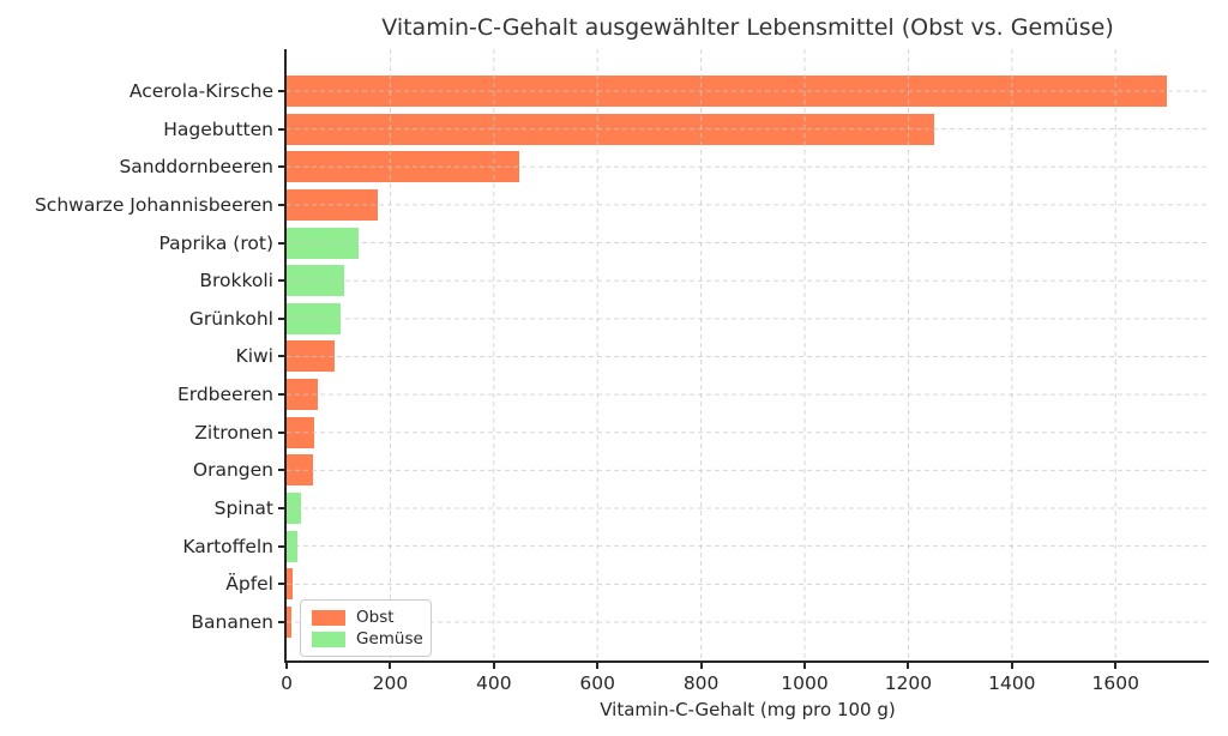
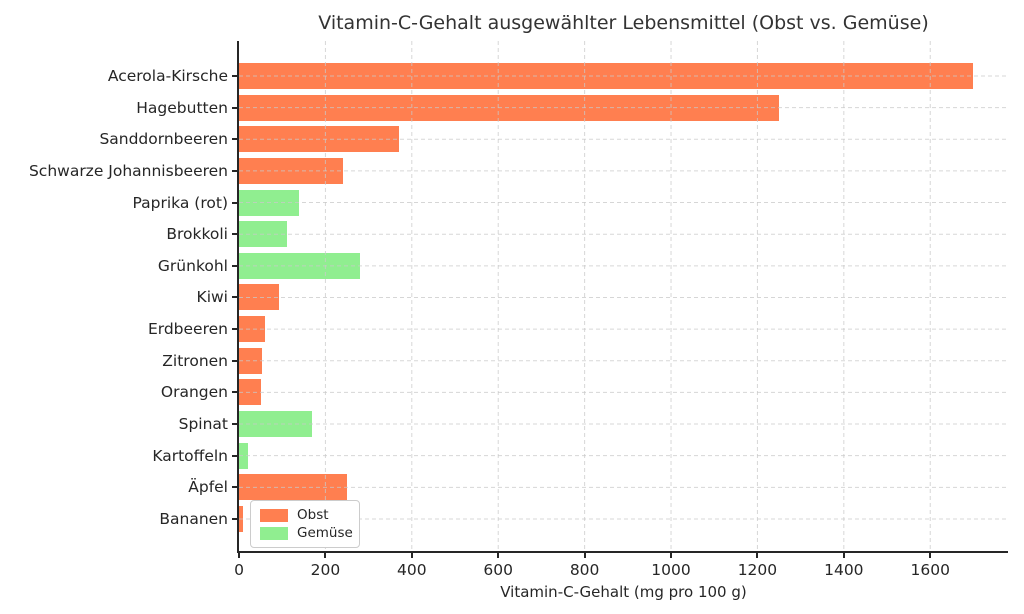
Sanddornbeeren: 450 -> 370
Schwarze Johannisbeeren: 180 -> 240
Grünkohl: 100 -> 280
Spinat: 30 -> 170
Äpfel: 10 -> 250
